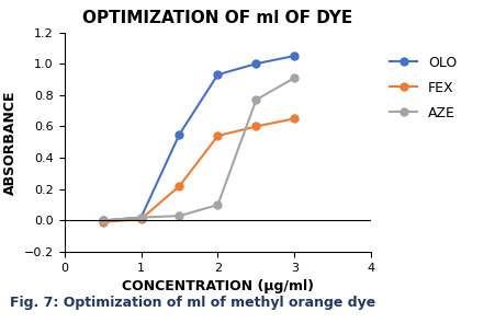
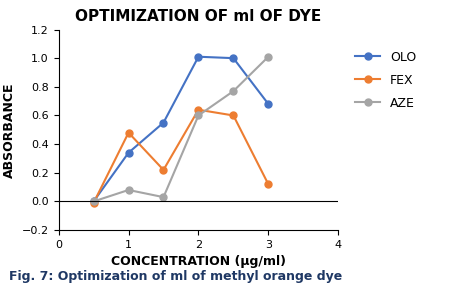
OLO/1: 0.02 -> 0.34
FEX/1: 0.01 -> 0.48
AZE/1: 0.02 -> 0.08
OLO/2: 0.93 -> 1.01
FEX/2: 0.54 -> 0.64
AZE/2: 0.10 -> 0.60
OLO/3: 1.05 -> 0.68
FEX/3: 0.65 -> 0.12
AZE/3: 0.91 -> 1.01
